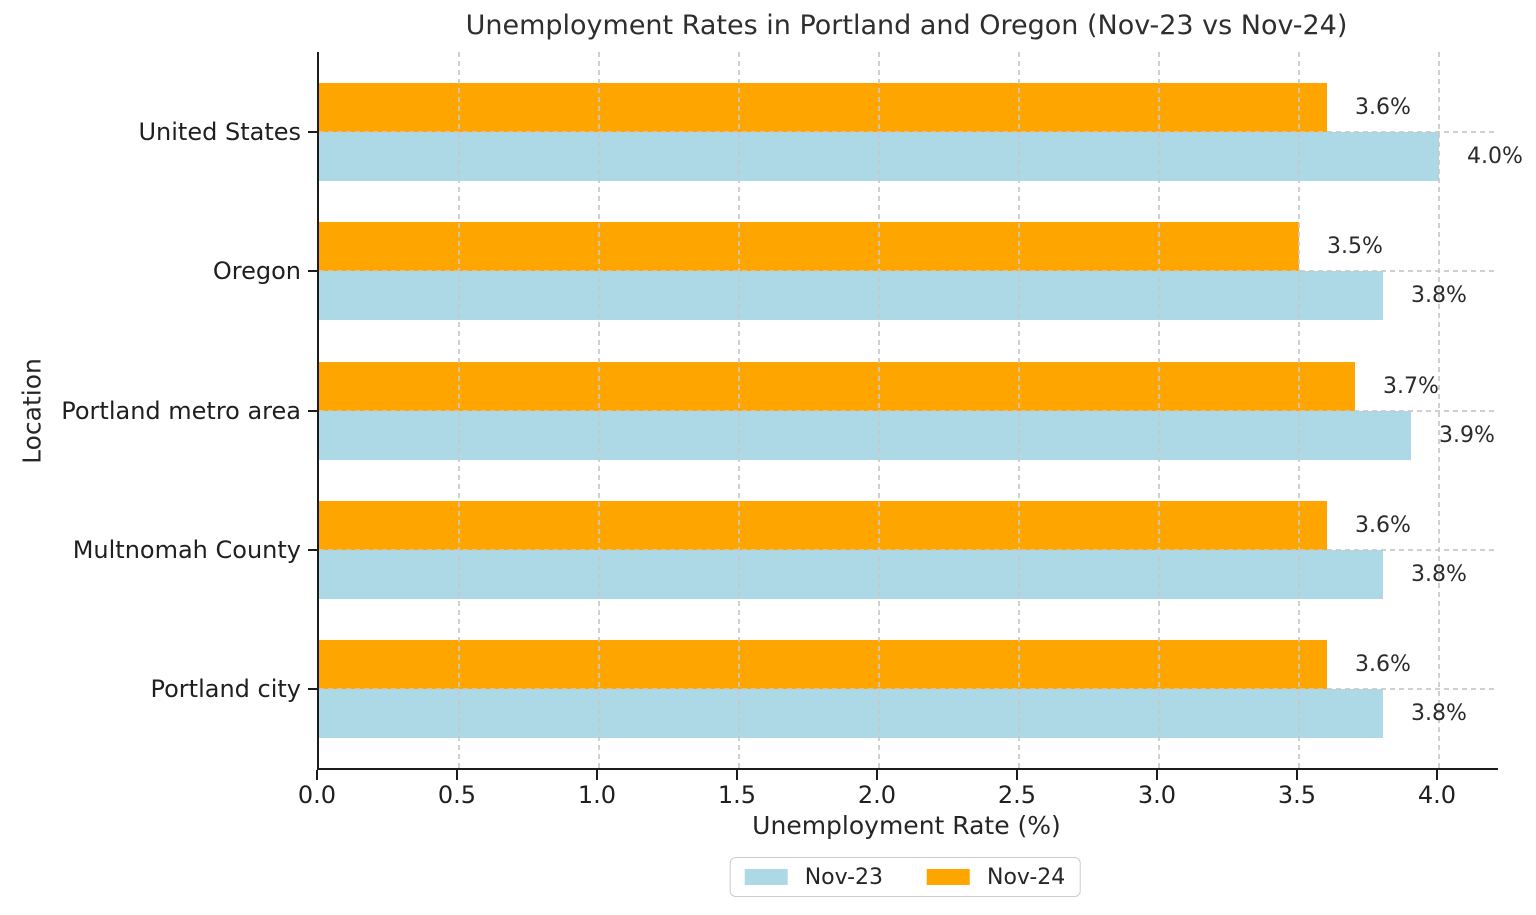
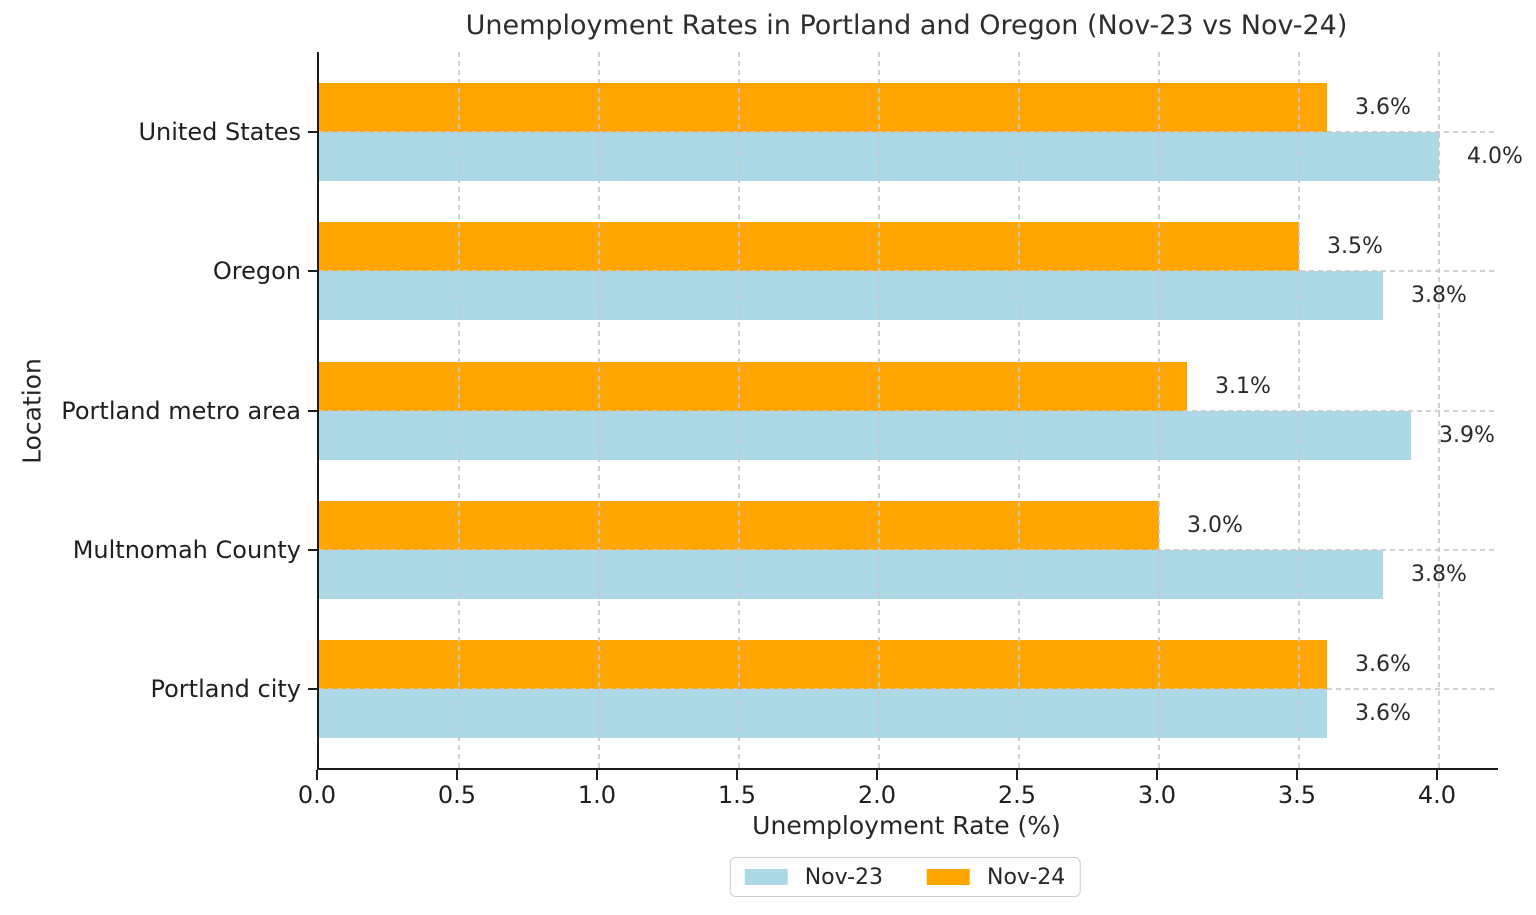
Nov-24/Portland metro area: 3.7% -> 3.1%
Nov-24/Multnomah County: 3.6% -> 3.0%
Nov-23/Portland city: 3.8% -> 3.6%
